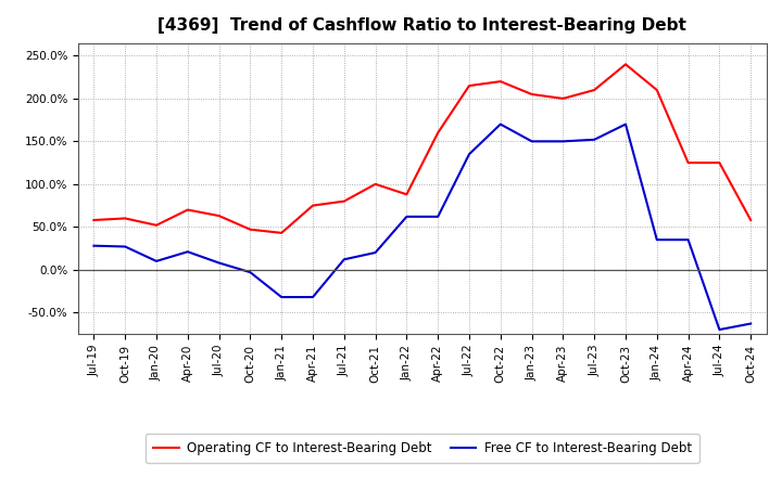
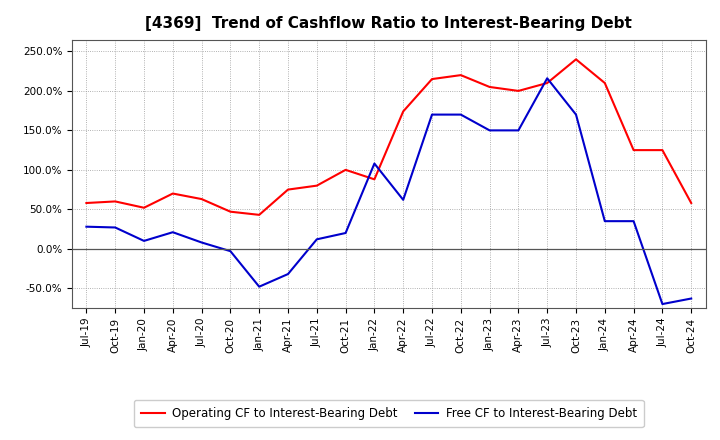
Free CF to Interest-Bearing Debt/Jan-21: -32% -> -48%
Free CF to Interest-Bearing Debt/Jan-22: 62% -> 108%
Operating CF to Interest-Bearing Debt/Apr-22: 160% -> 174%
Free CF to Interest-Bearing Debt/Jul-22: 135% -> 170%
Free CF to Interest-Bearing Debt/Jul-23: 152% -> 216%
